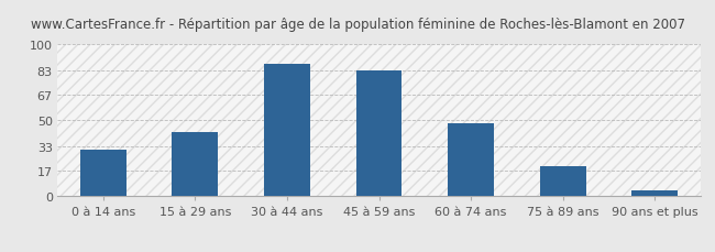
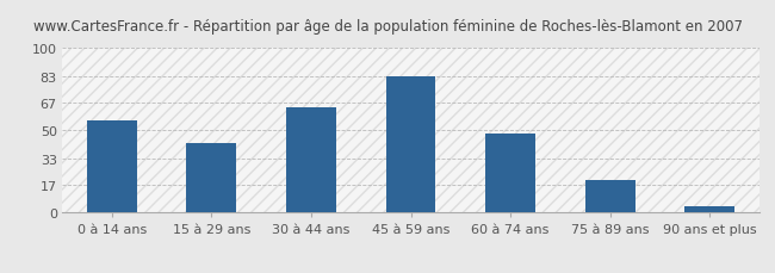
0 à 14 ans: 31 -> 56
30 à 44 ans: 87 -> 64
